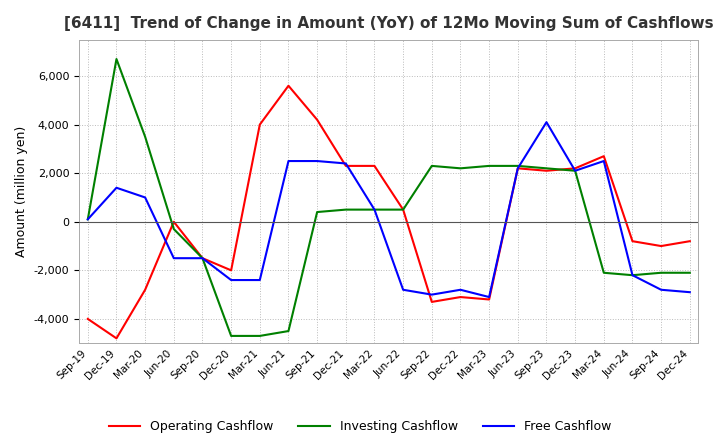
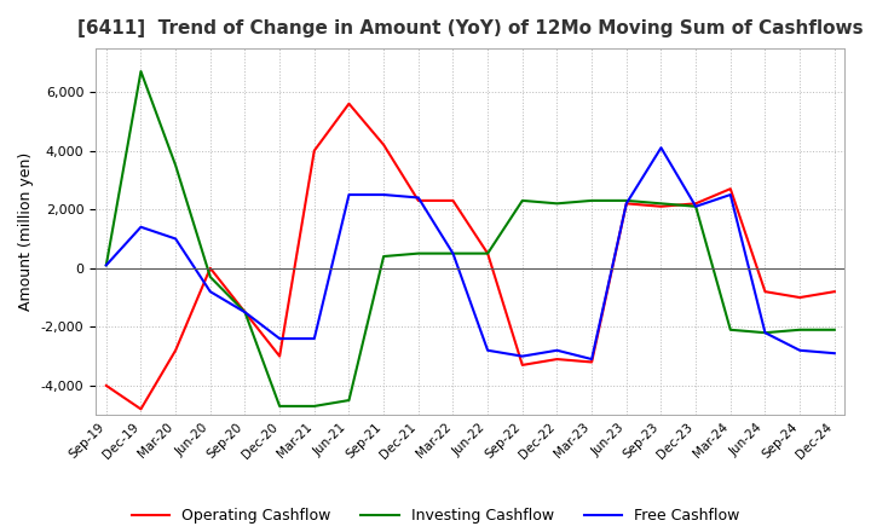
Free Cashflow/Jun-20: -1,500 -> -800
Operating Cashflow/Dec-20: -2,000 -> -3,000
